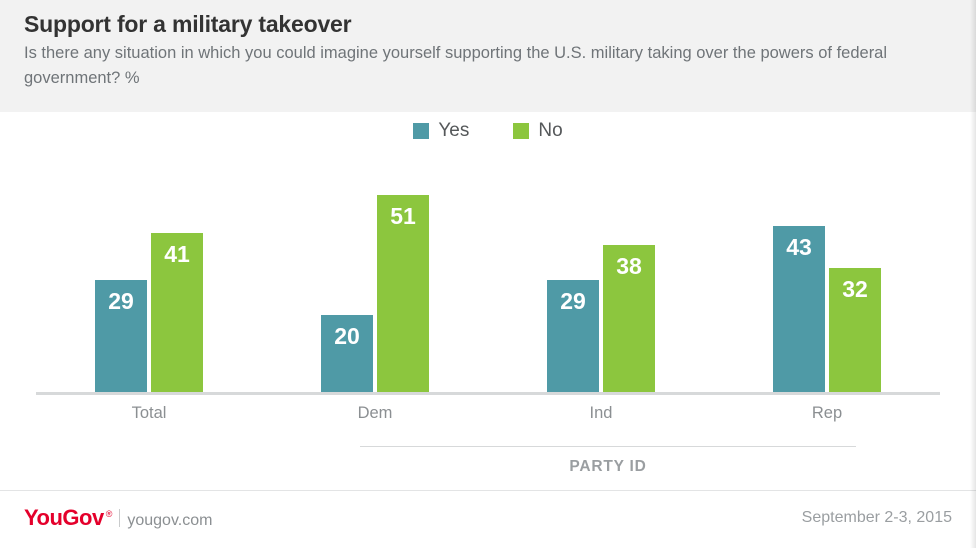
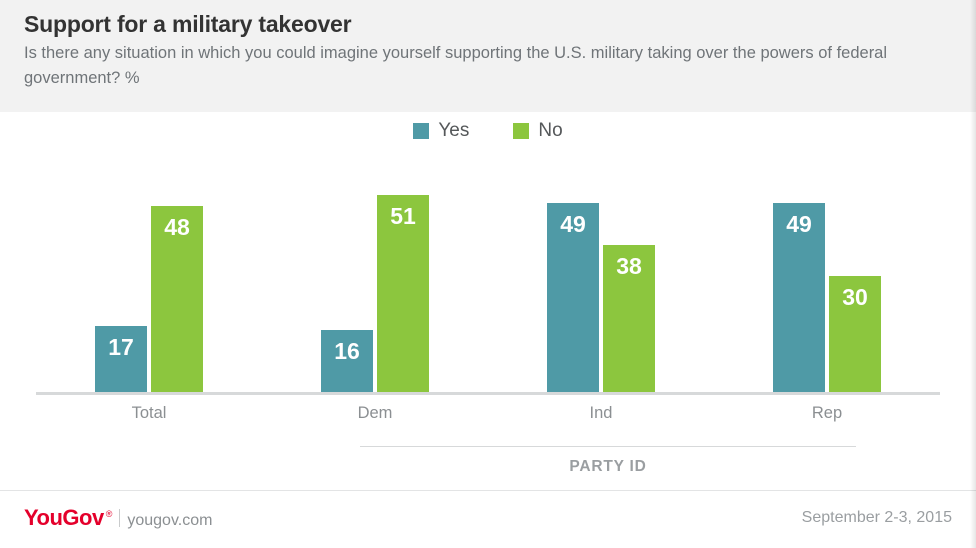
Yes/Total: 29 -> 17
No/Total: 41 -> 48
Yes/Dem: 20 -> 16
Yes/Ind: 29 -> 49
Yes/Rep: 43 -> 49
No/Rep: 32 -> 30
